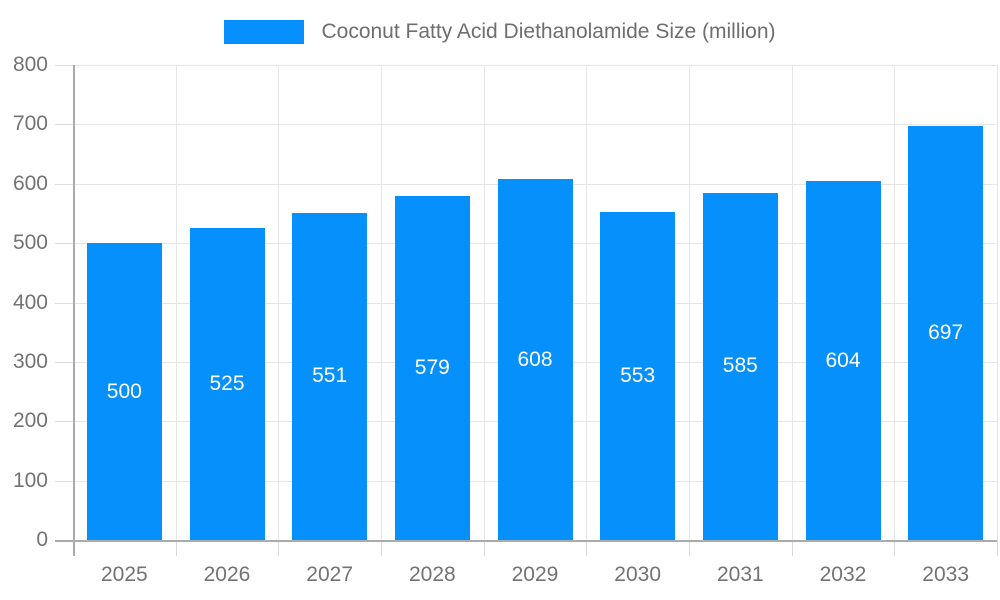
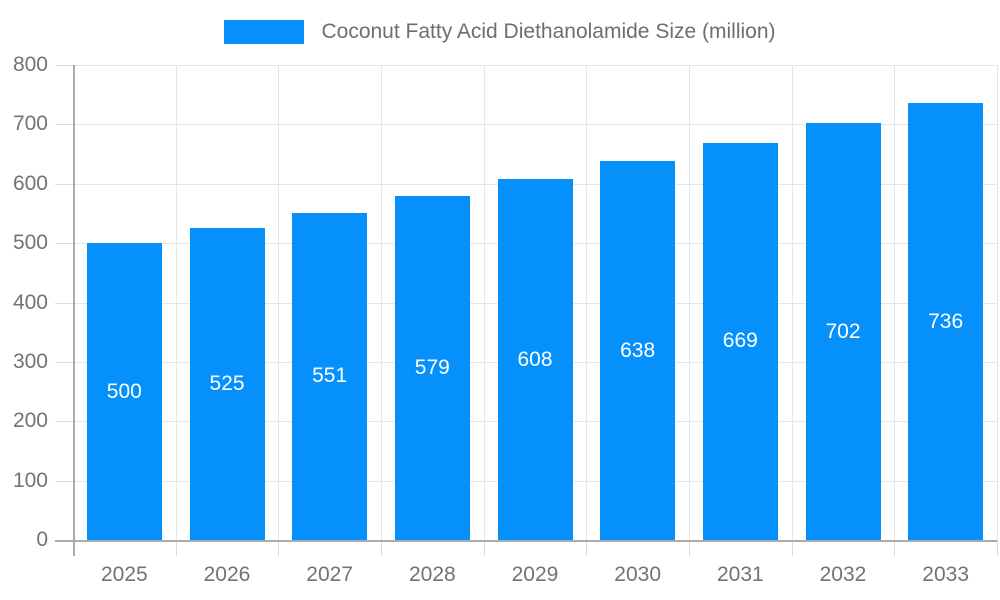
2030: 553 -> 638
2031: 585 -> 669
2032: 604 -> 702
2033: 697 -> 736
